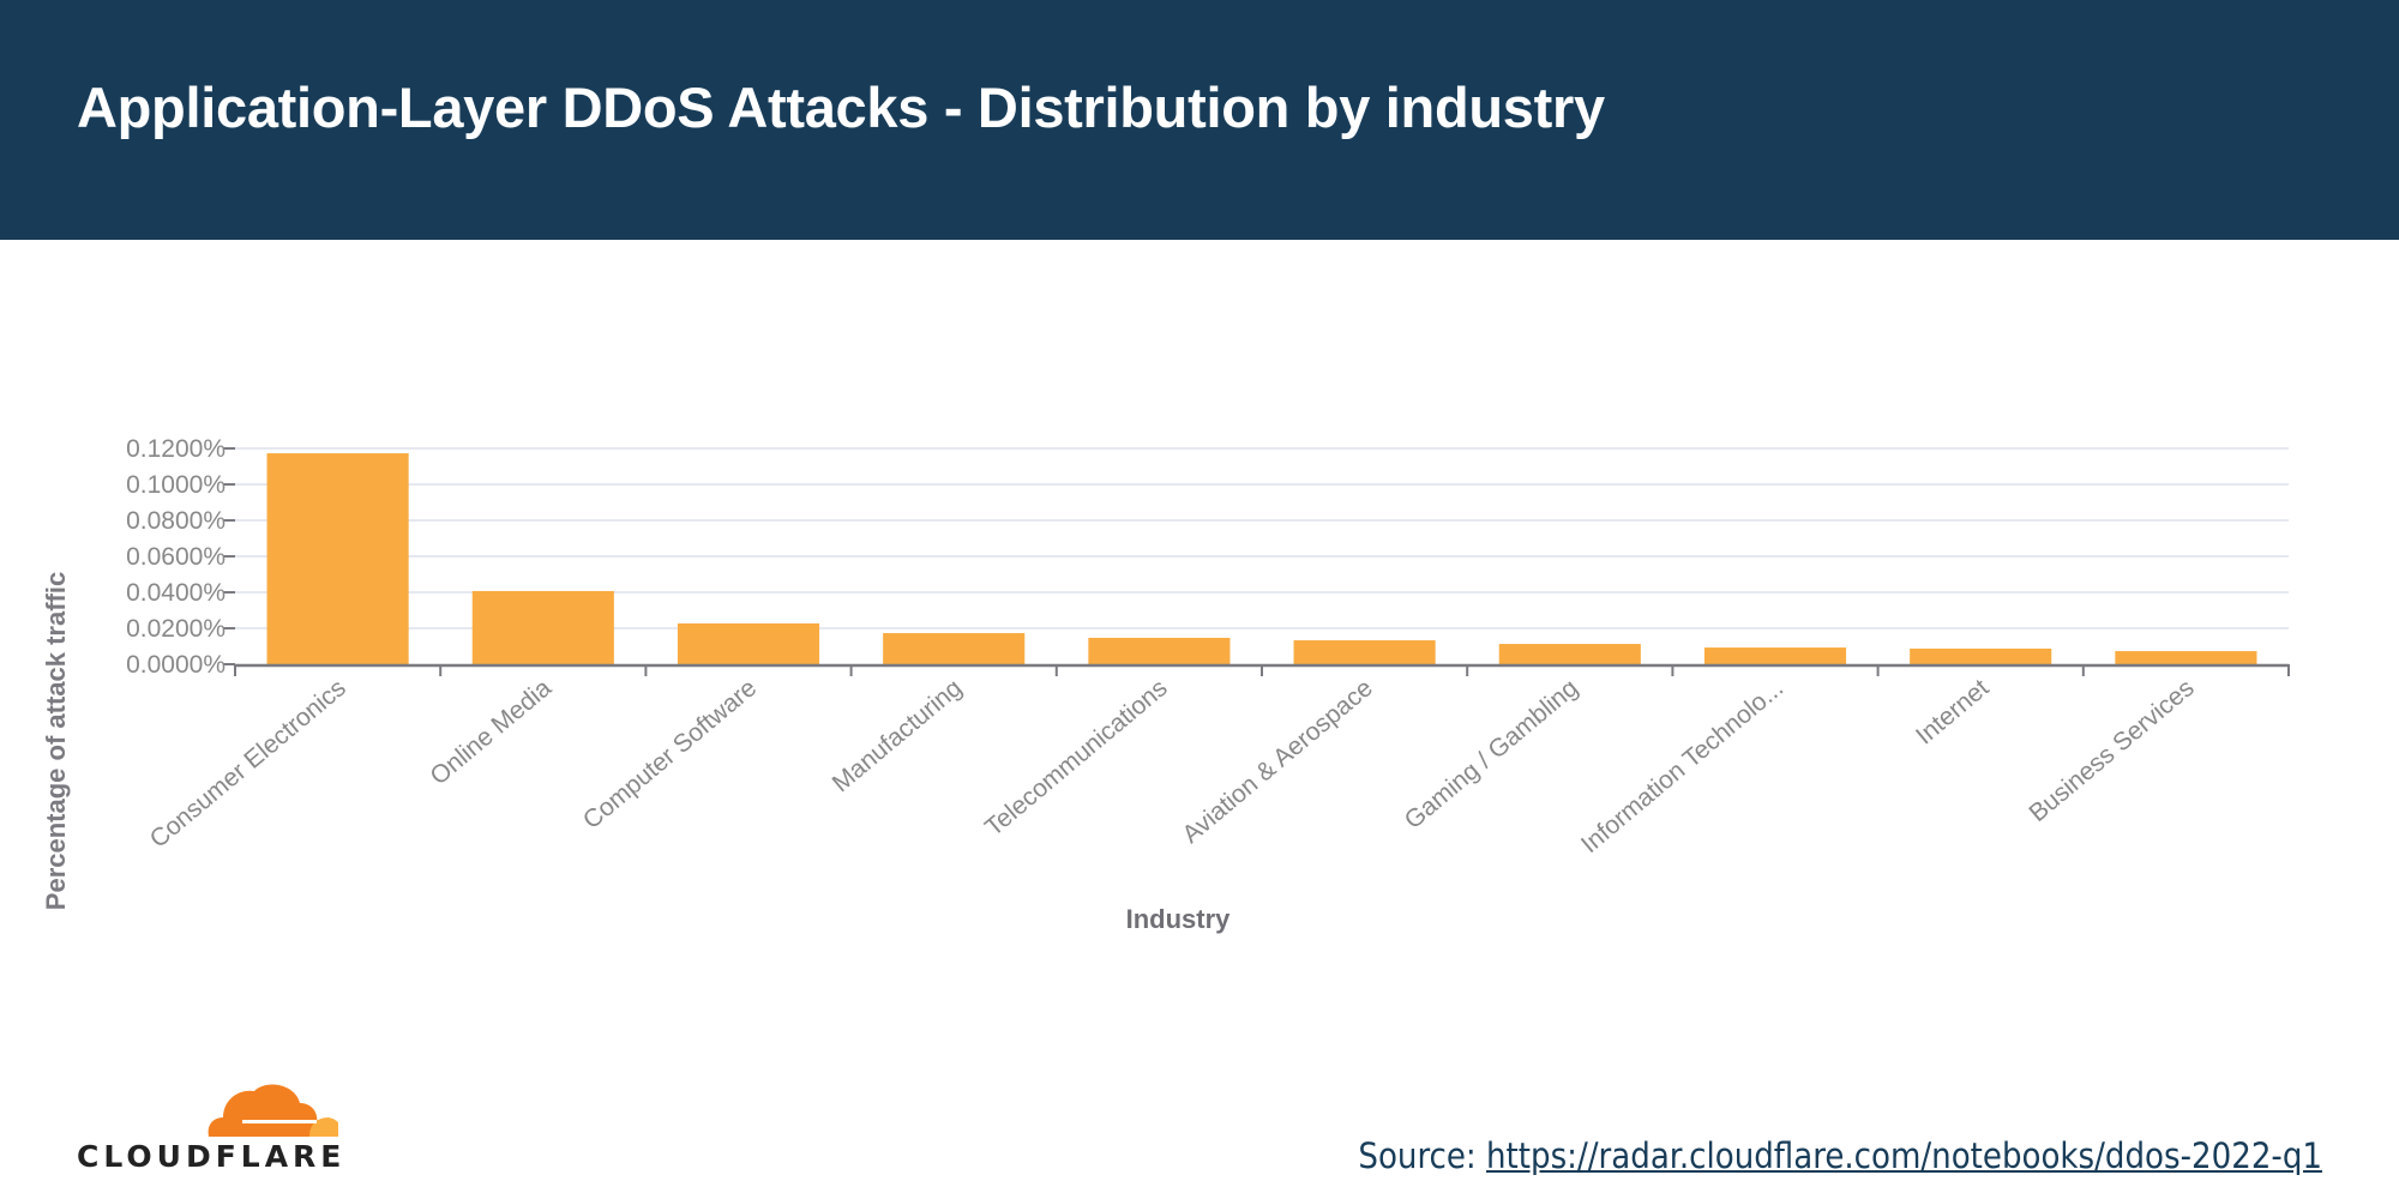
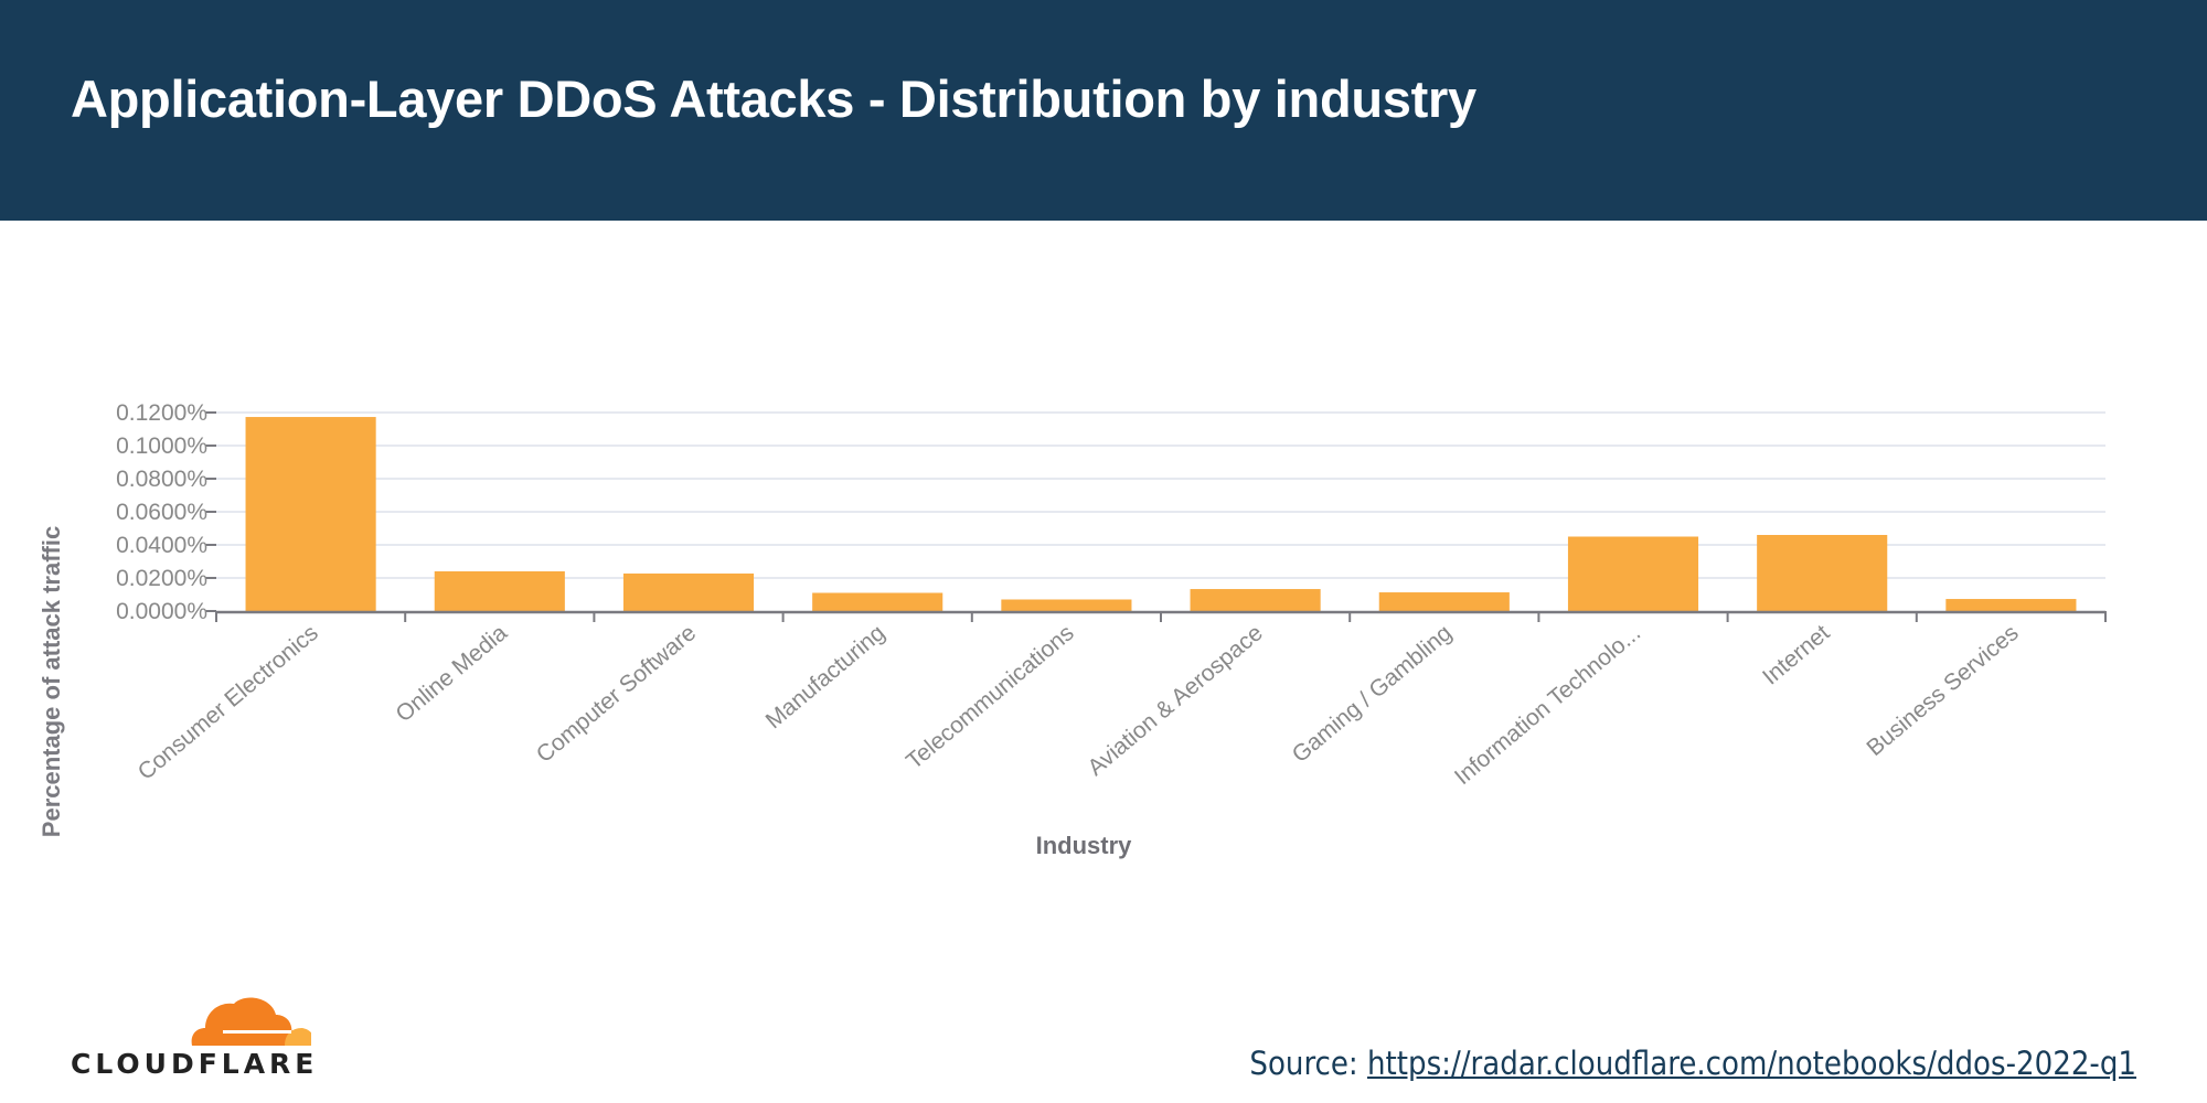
Online Media: 0.041% -> 0.024%
Manufacturing: 0.017% -> 0.011%
Telecommunications: 0.015% -> 0.007%
Information Technolo...: 0.009% -> 0.045%
Internet: 0.009% -> 0.046%
